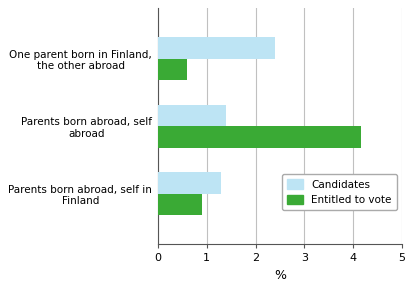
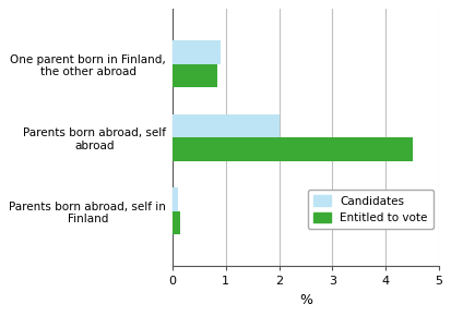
Candidates/One parent born in Finland, the other abroad: 2.4 -> 0.9
Entitled to vote/One parent born in Finland, the other abroad: 0.60 -> 0.85
Candidates/Parents born abroad, self abroad: 1.4 -> 2.0
Entitled to vote/Parents born abroad, self abroad: 4.15 -> 4.50
Candidates/Parents born abroad, self in Finland: 1.3 -> 0.1
Entitled to vote/Parents born abroad, self in Finland: 0.90 -> 0.15
